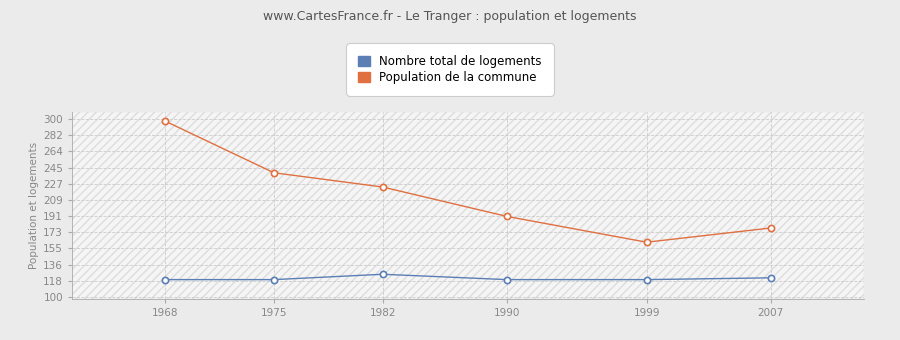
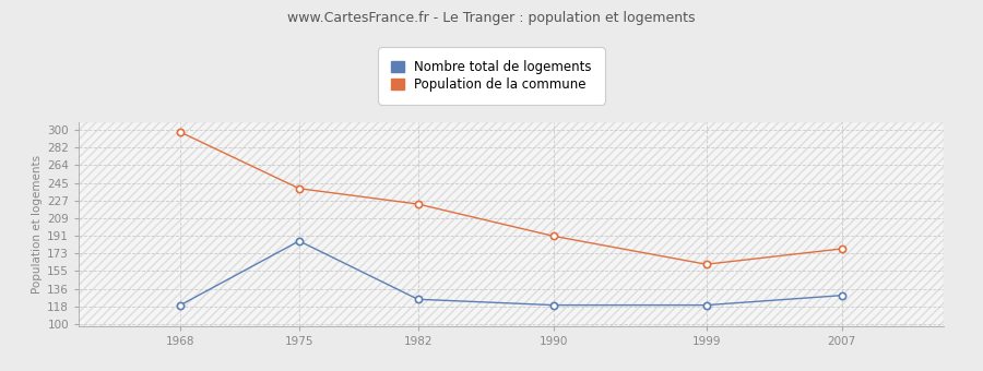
Nombre total de logements/1975: 120 -> 186
Nombre total de logements/2007: 122 -> 130
